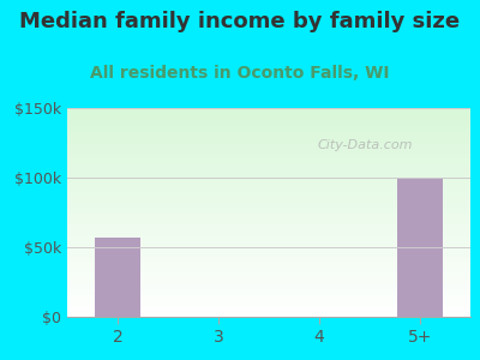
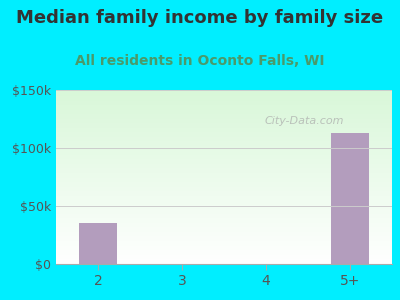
2: $57k -> $35k
5+: $100k -> $113k
